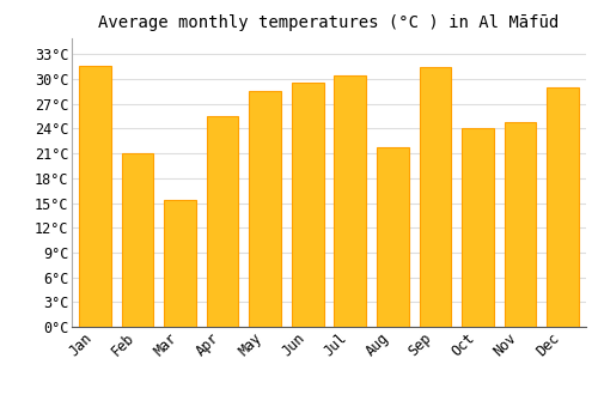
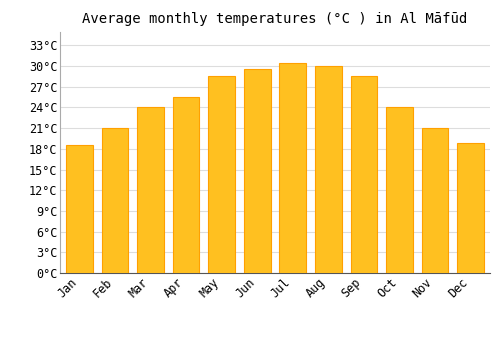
Jan: 31.6°C -> 18.5°C
Mar: 15.4°C -> 24.0°C
Aug: 21.8°C -> 30.0°C
Sep: 31.4°C -> 28.5°C
Nov: 24.8°C -> 21.0°C
Dec: 29.0°C -> 18.8°C
